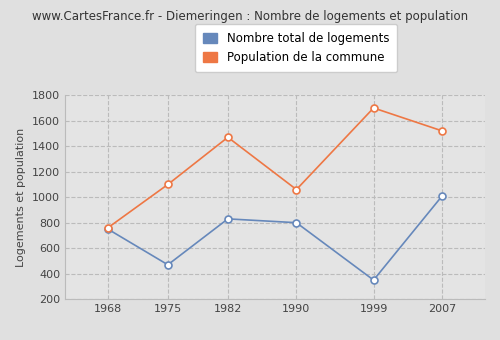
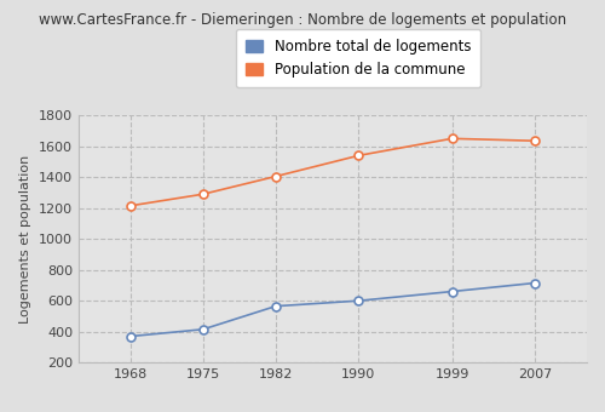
Nombre total de logements/1968: 750 -> 370
Population de la commune/1968: 760 -> 1220
Nombre total de logements/1975: 470 -> 420
Population de la commune/1975: 1100 -> 1290
Nombre total de logements/1982: 830 -> 560
Population de la commune/1982: 1470 -> 1400
Nombre total de logements/1990: 800 -> 600
Population de la commune/1990: 1060 -> 1540
Nombre total de logements/1999: 350 -> 660
Population de la commune/1999: 1700 -> 1650
Nombre total de logements/2007: 1010 -> 720
Population de la commune/2007: 1520 -> 1640
